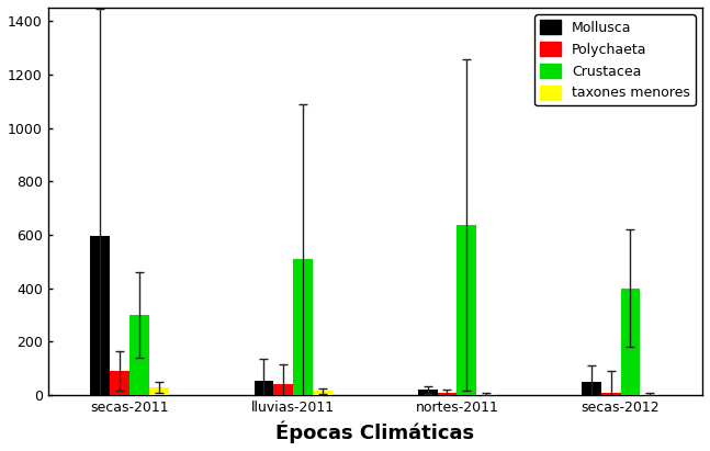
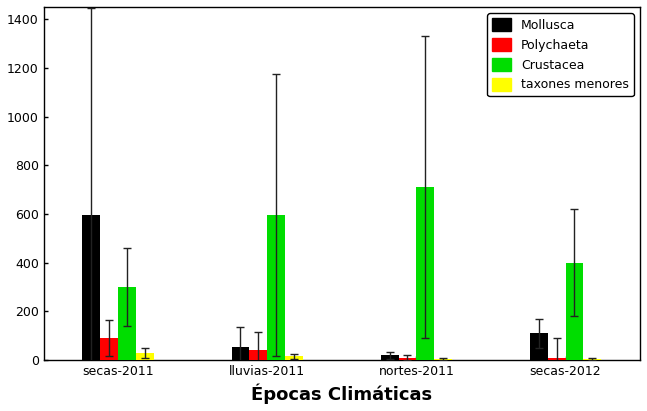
Crustacea/lluvias-2011: 510 -> 595
Crustacea/nortes-2011: 635 -> 710
Mollusca/secas-2012: 50 -> 110
